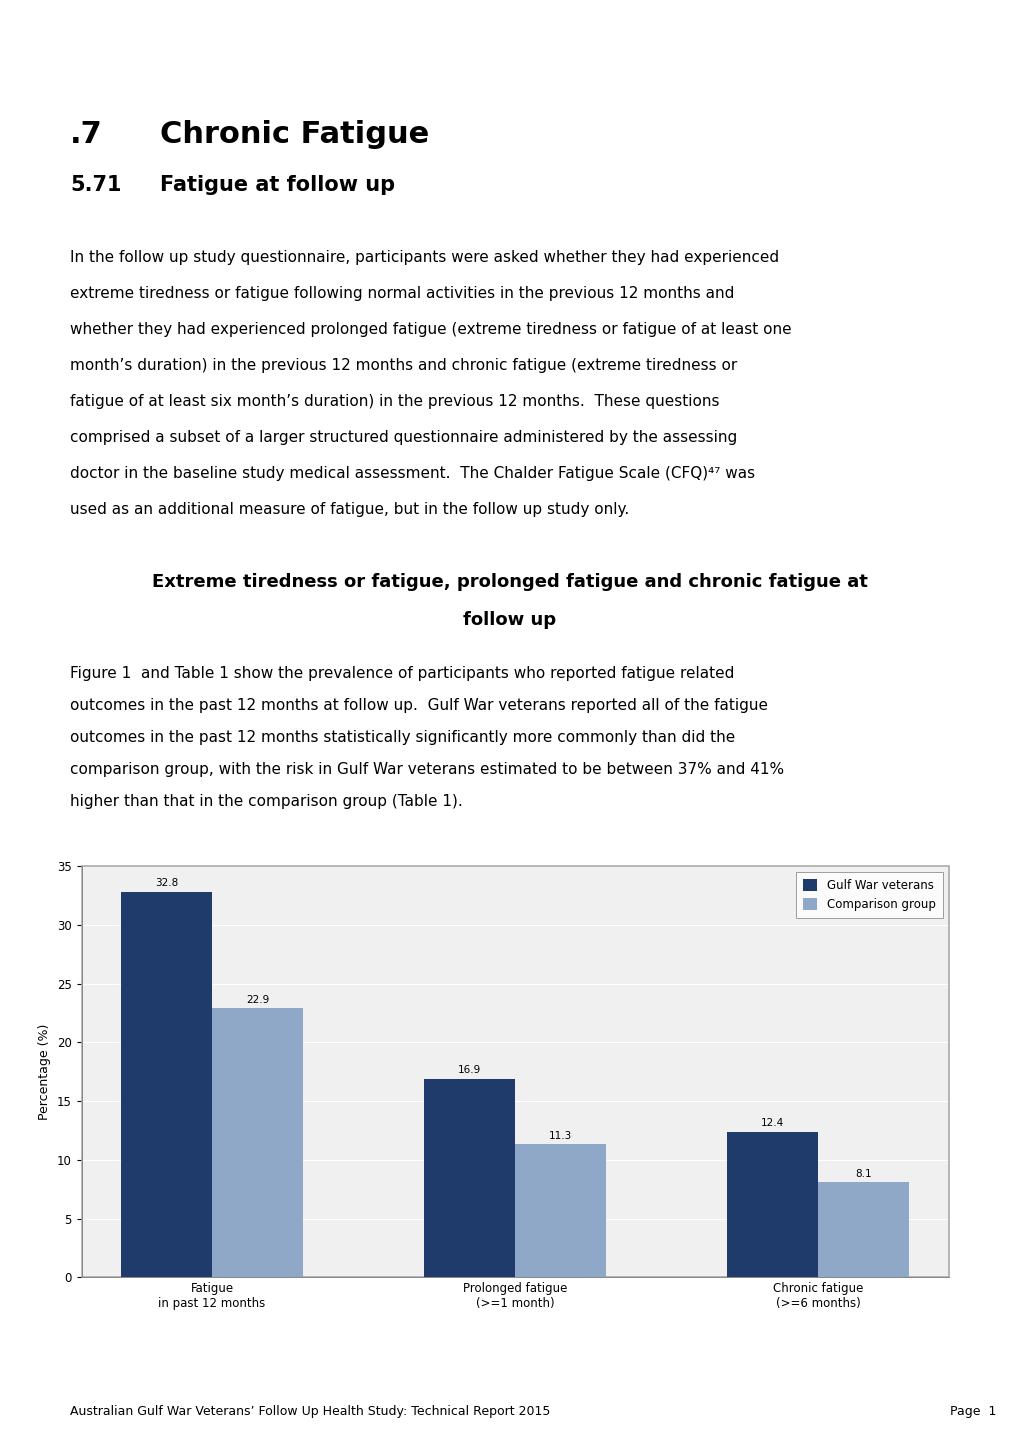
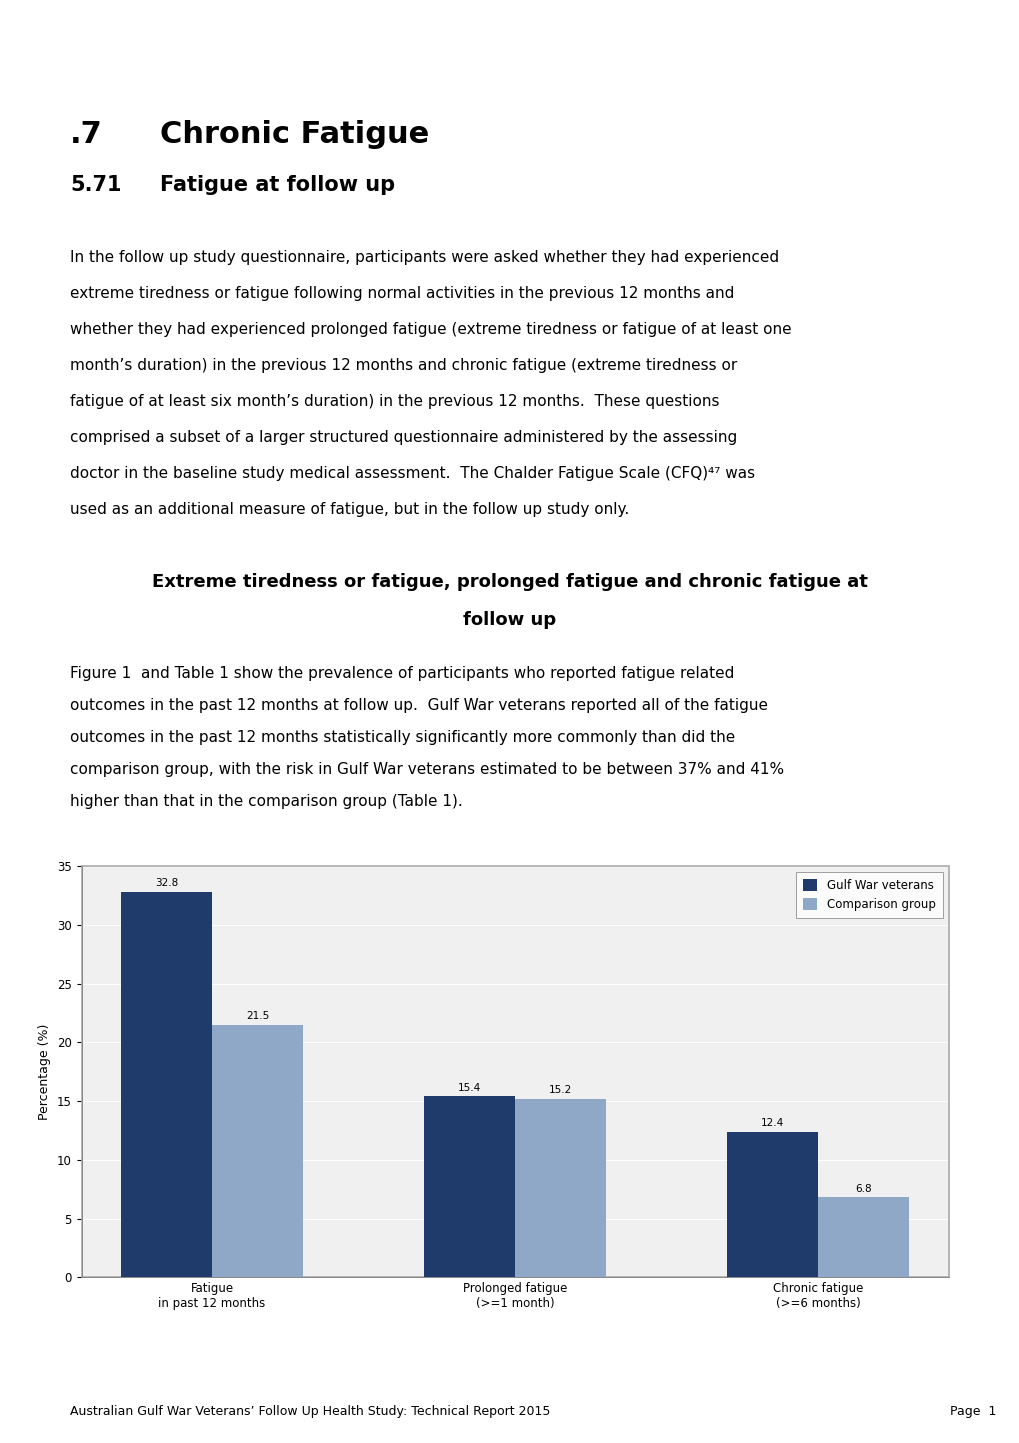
Comparison group/Fatigue in past 12 months: 22.9 -> 21.5
Gulf War veterans/Prolonged fatigue (>=1 month): 16.9 -> 15.4
Comparison group/Prolonged fatigue (>=1 month): 11.3 -> 15.2
Comparison group/Chronic fatigue (>=6 months): 8.1 -> 6.8
